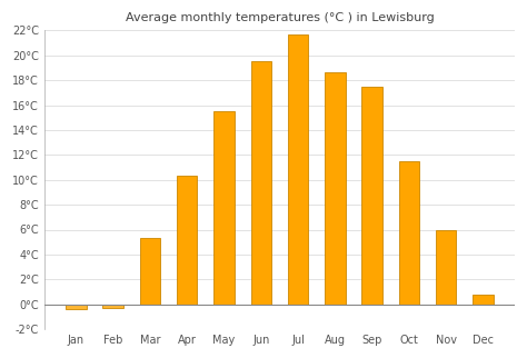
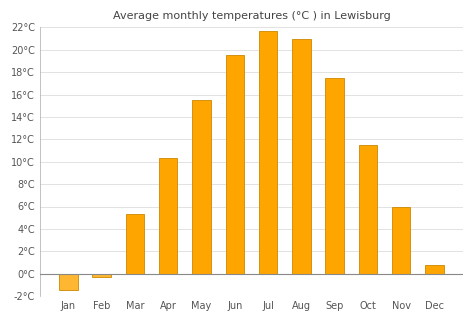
Jan: -0.4°C -> -1.5°C
Aug: 18.6°C -> 21.0°C
